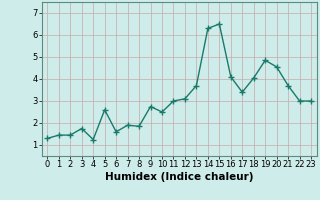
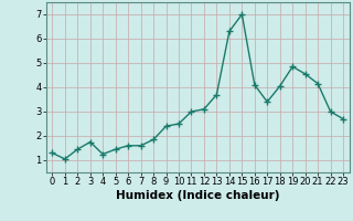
1: 1.45 -> 1.05
5: 2.60 -> 1.45
7: 1.90 -> 1.60
9: 2.75 -> 2.40
15: 6.50 -> 7.00
21: 3.70 -> 4.15
23: 3.00 -> 2.70
